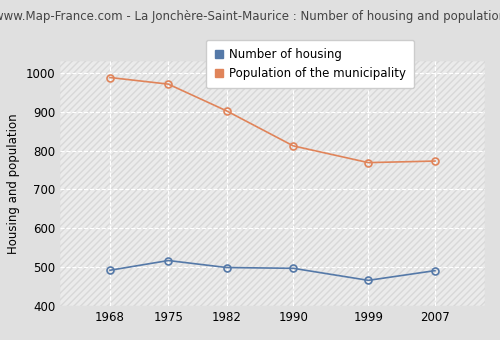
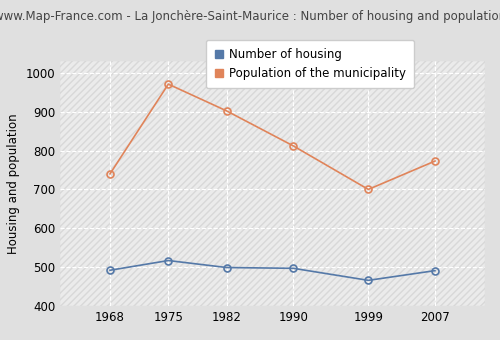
Population of the municipality/1968: 988 -> 740
Population of the municipality/1999: 769 -> 700
